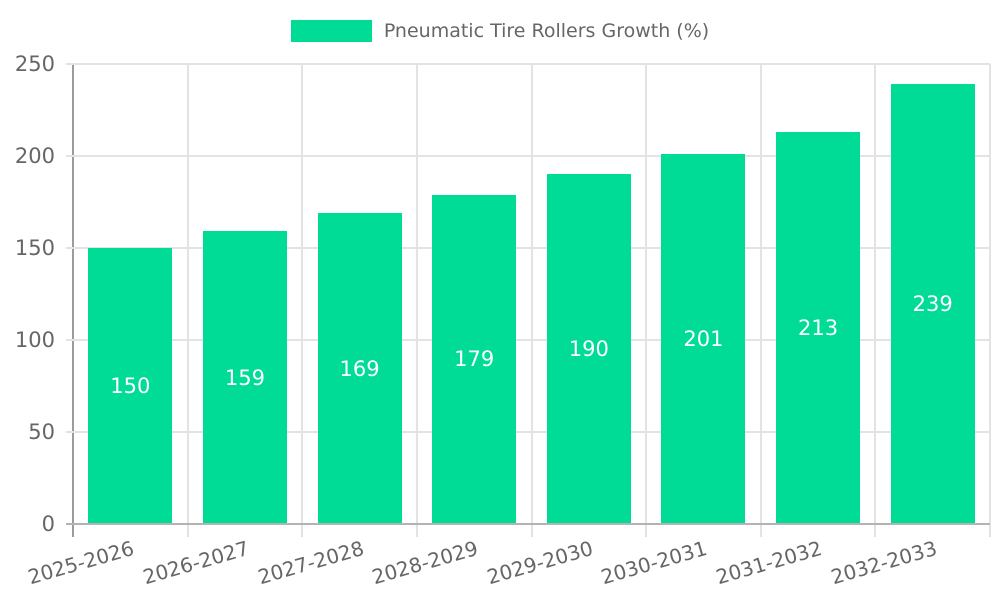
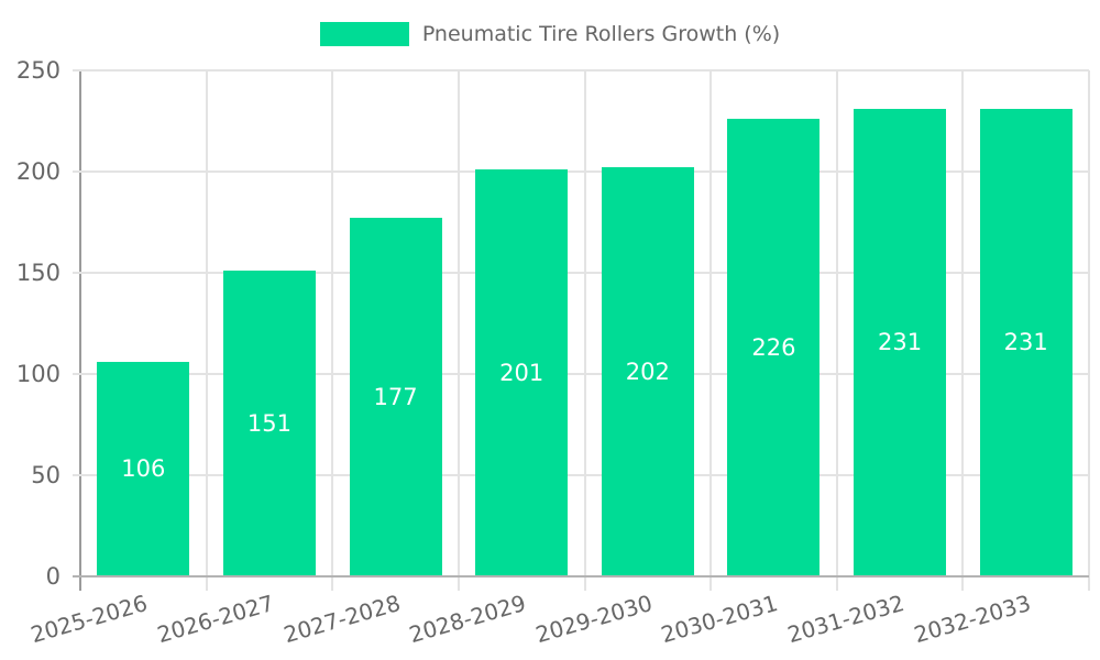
2025-2026: 150 -> 106
2026-2027: 159 -> 151
2027-2028: 169 -> 177
2028-2029: 179 -> 201
2029-2030: 190 -> 202
2030-2031: 201 -> 226
2031-2032: 213 -> 231
2032-2033: 239 -> 231
